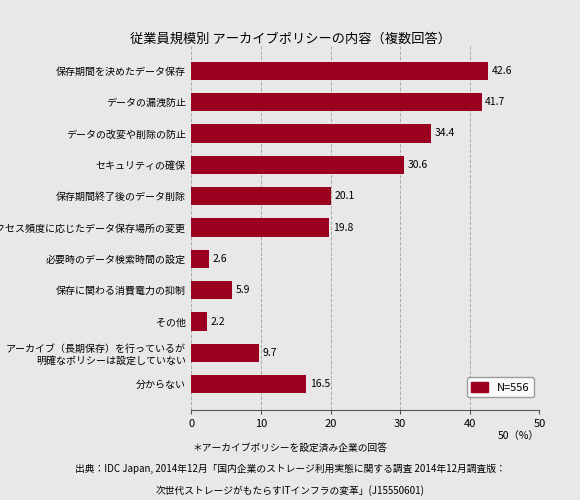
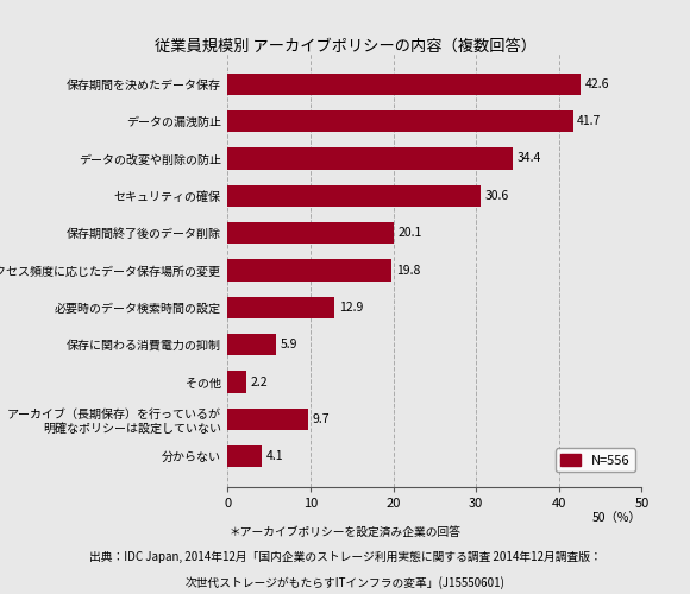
必要時のデータ検索時間の設定: 2.6 -> 12.9
分からない: 16.5 -> 4.1
